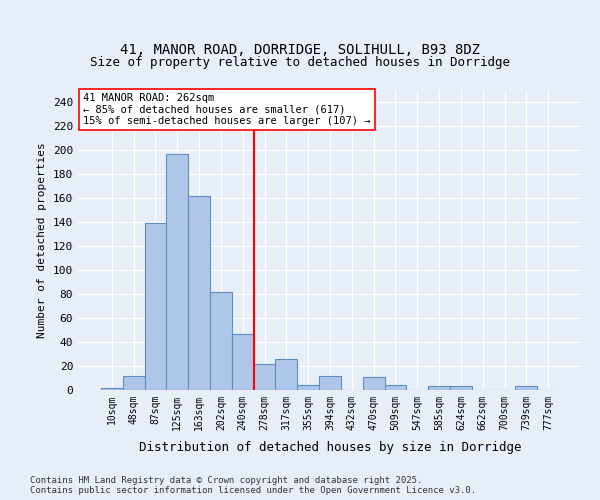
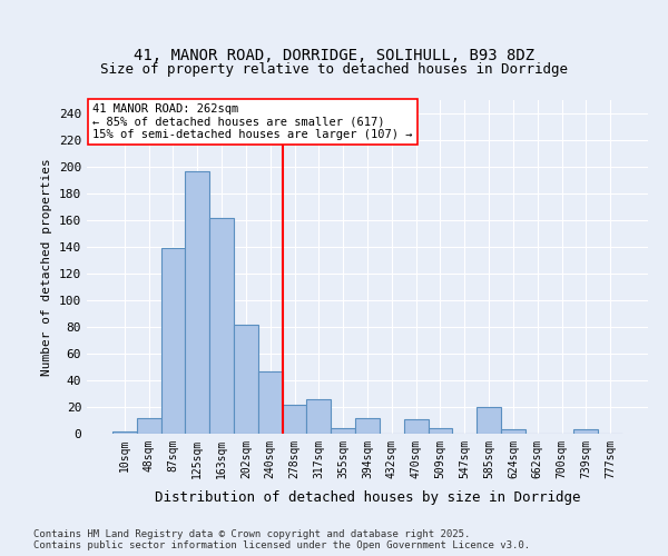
585sqm: 3 -> 20
